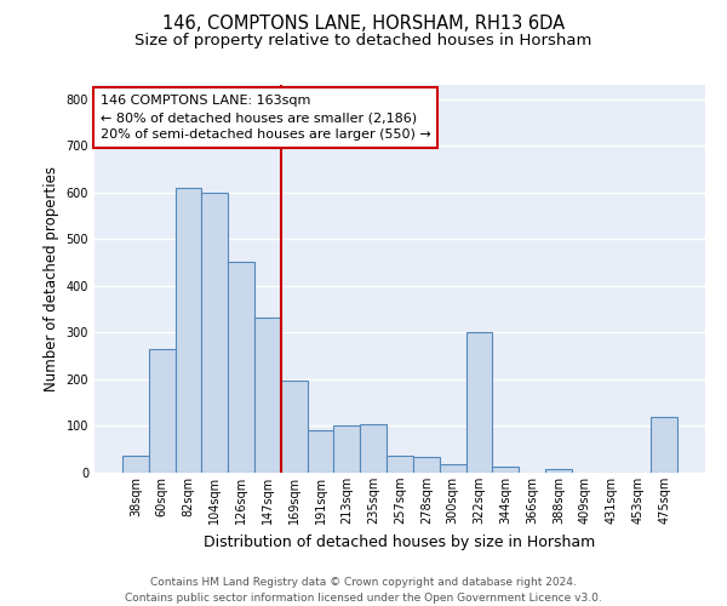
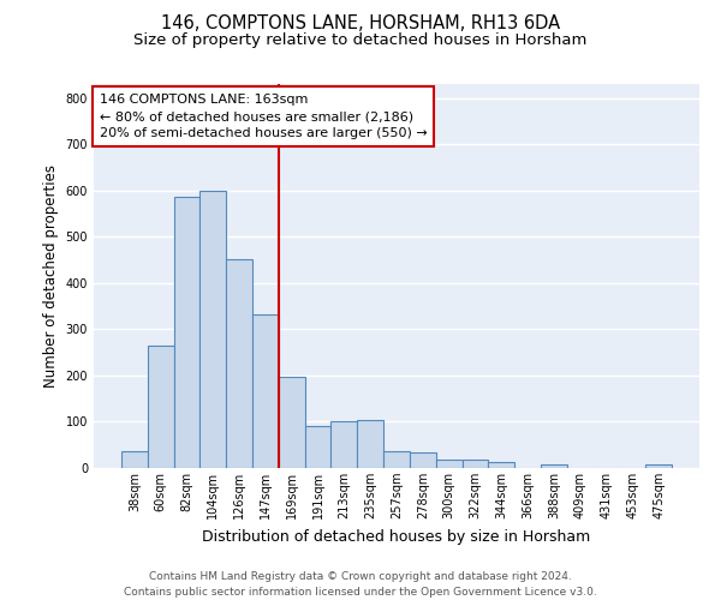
82sqm: 610 -> 585
322sqm: 300 -> 17
475sqm: 120 -> 8
